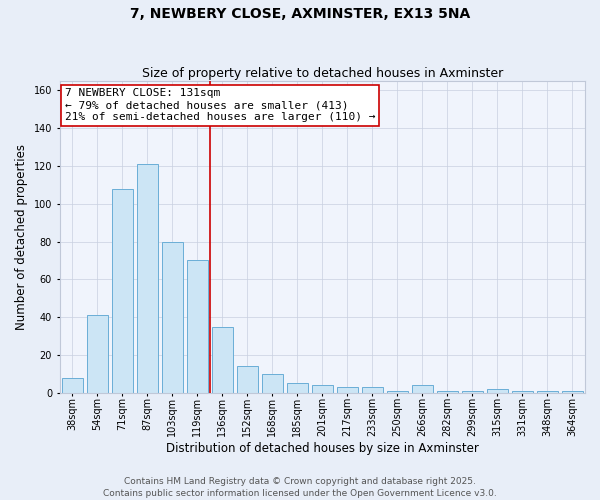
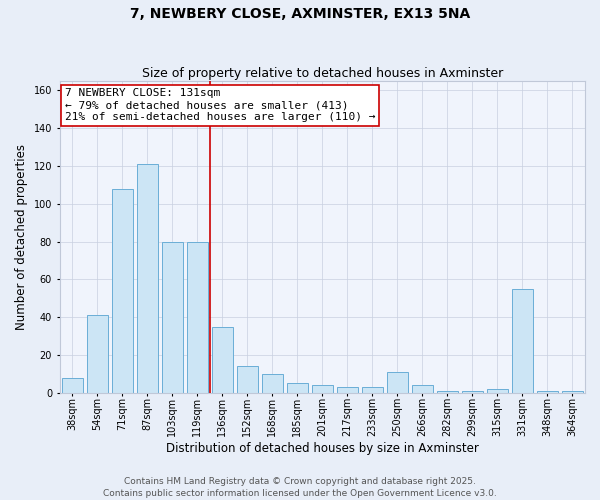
119sqm: 70 -> 80
250sqm: 1 -> 11
331sqm: 1 -> 55
